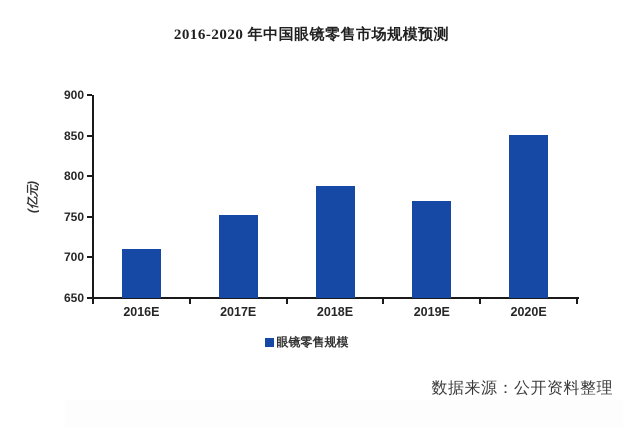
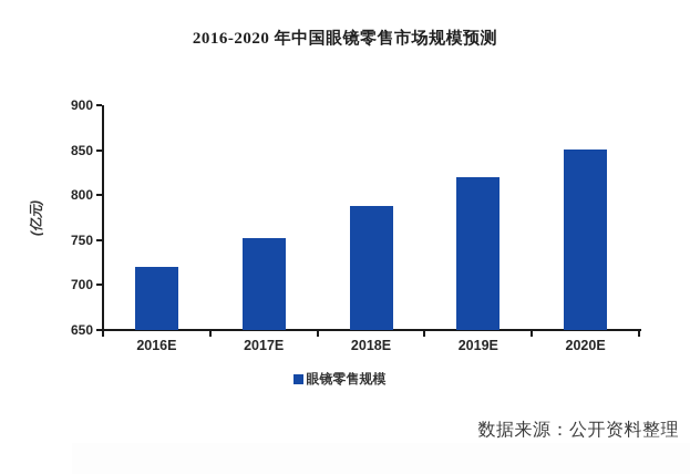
2016E: 710 -> 720
2019E: 770 -> 820
